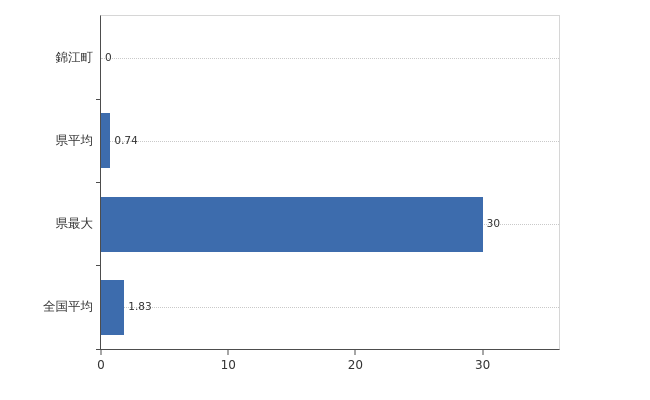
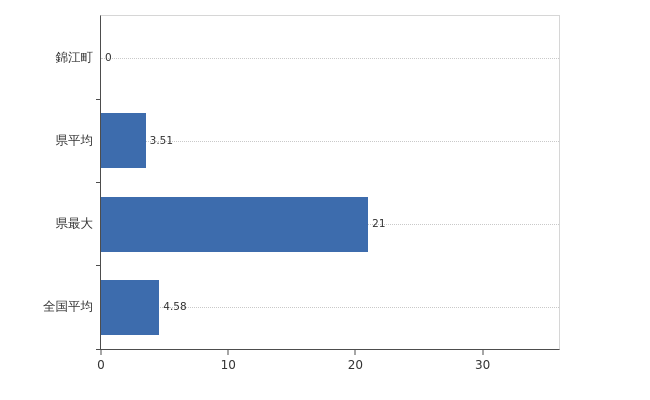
県平均: 0.74 -> 3.51
県最大: 30 -> 21
全国平均: 1.83 -> 4.58
